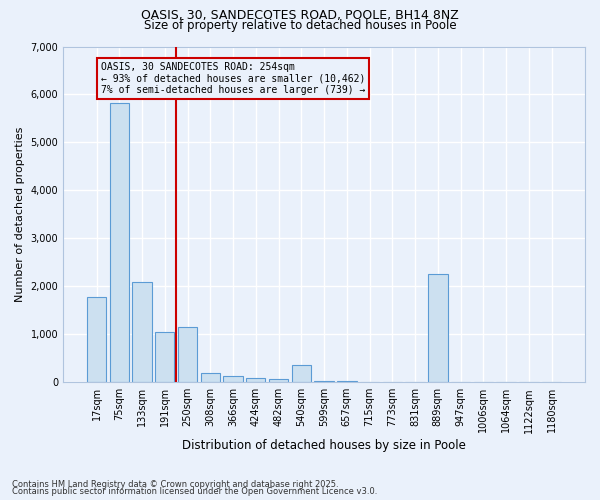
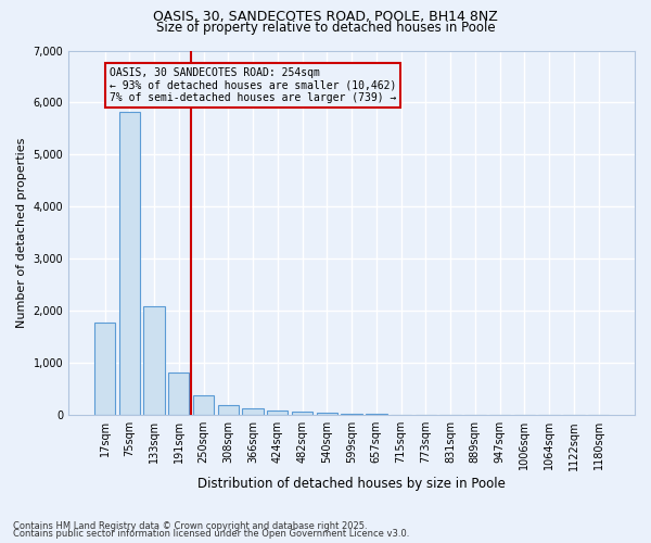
191sqm: 1,050 -> 820
250sqm: 1,150 -> 370
540sqm: 350 -> 40
889sqm: 2,250 -> 0
